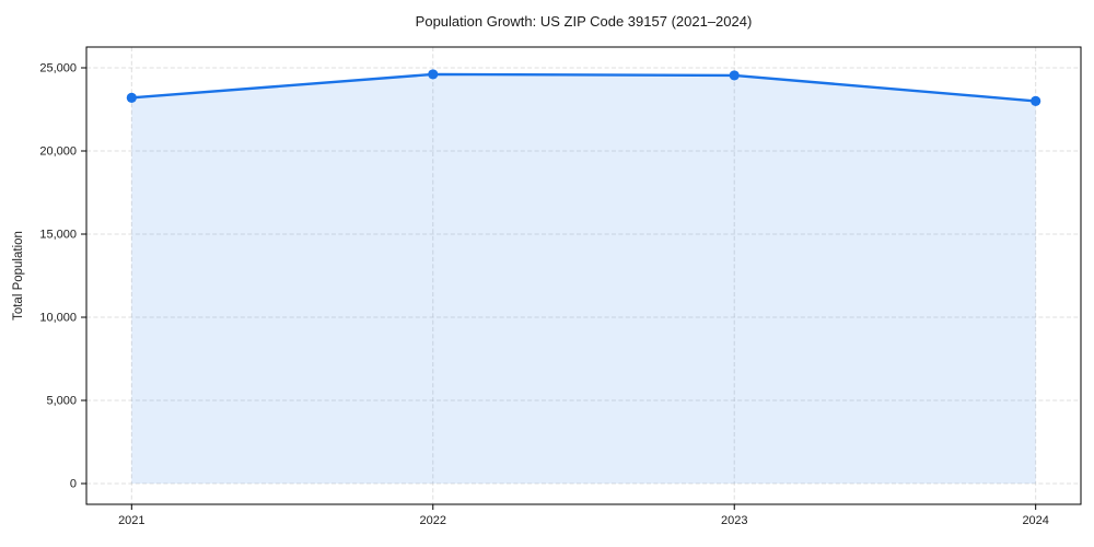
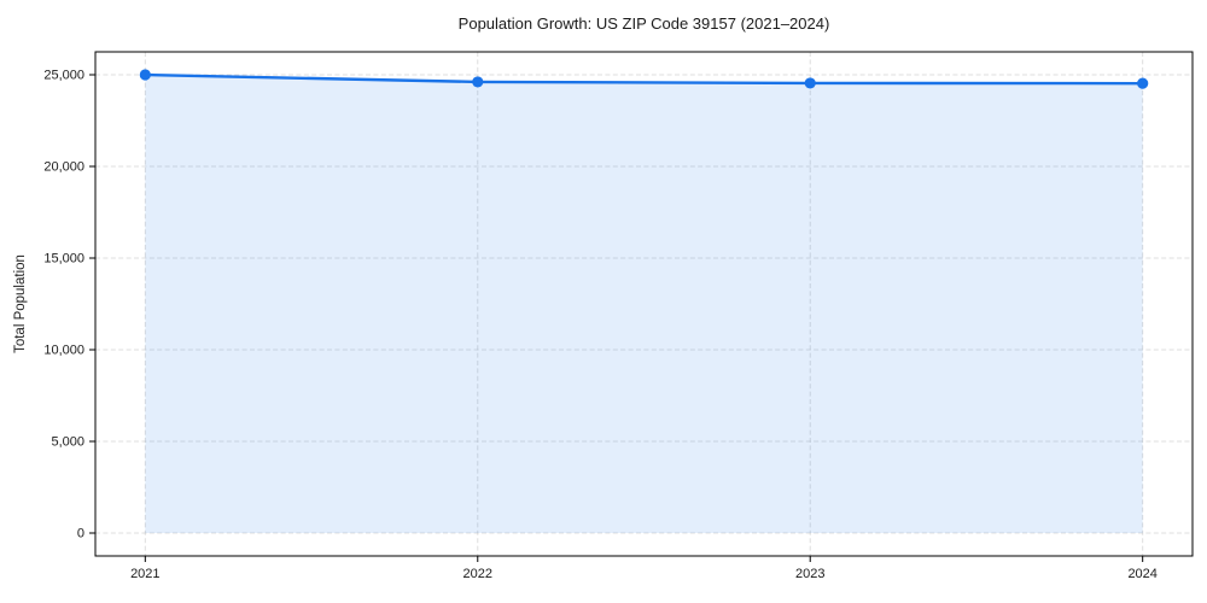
2021: 23200 -> 25000
2024: 23000 -> 24500
